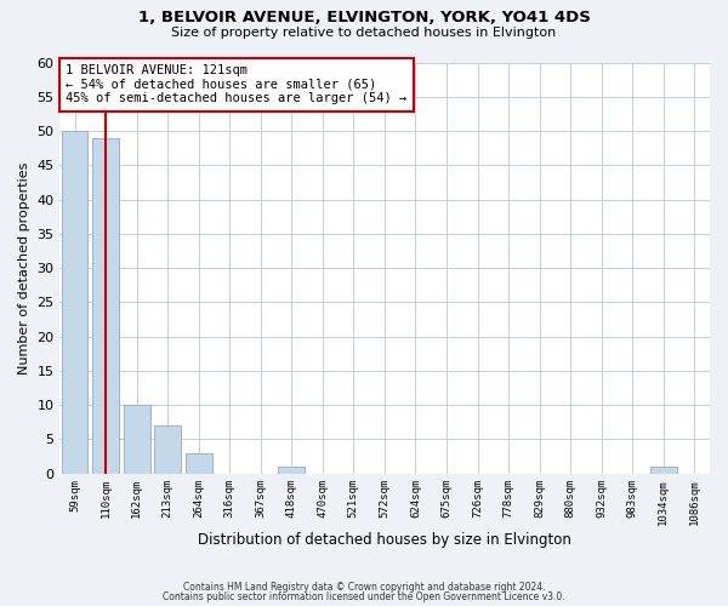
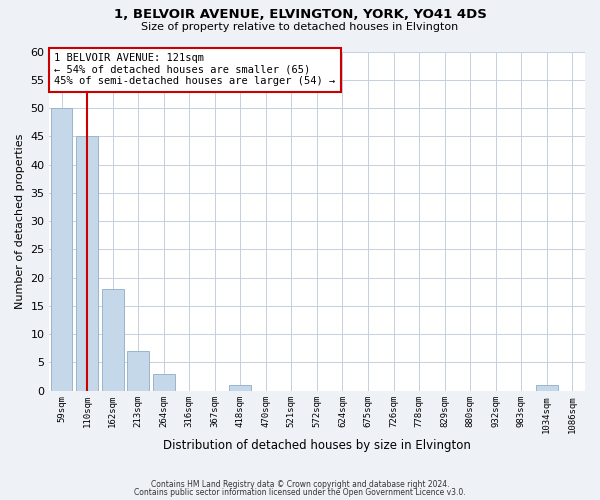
110sqm: 49 -> 45
162sqm: 10 -> 18
